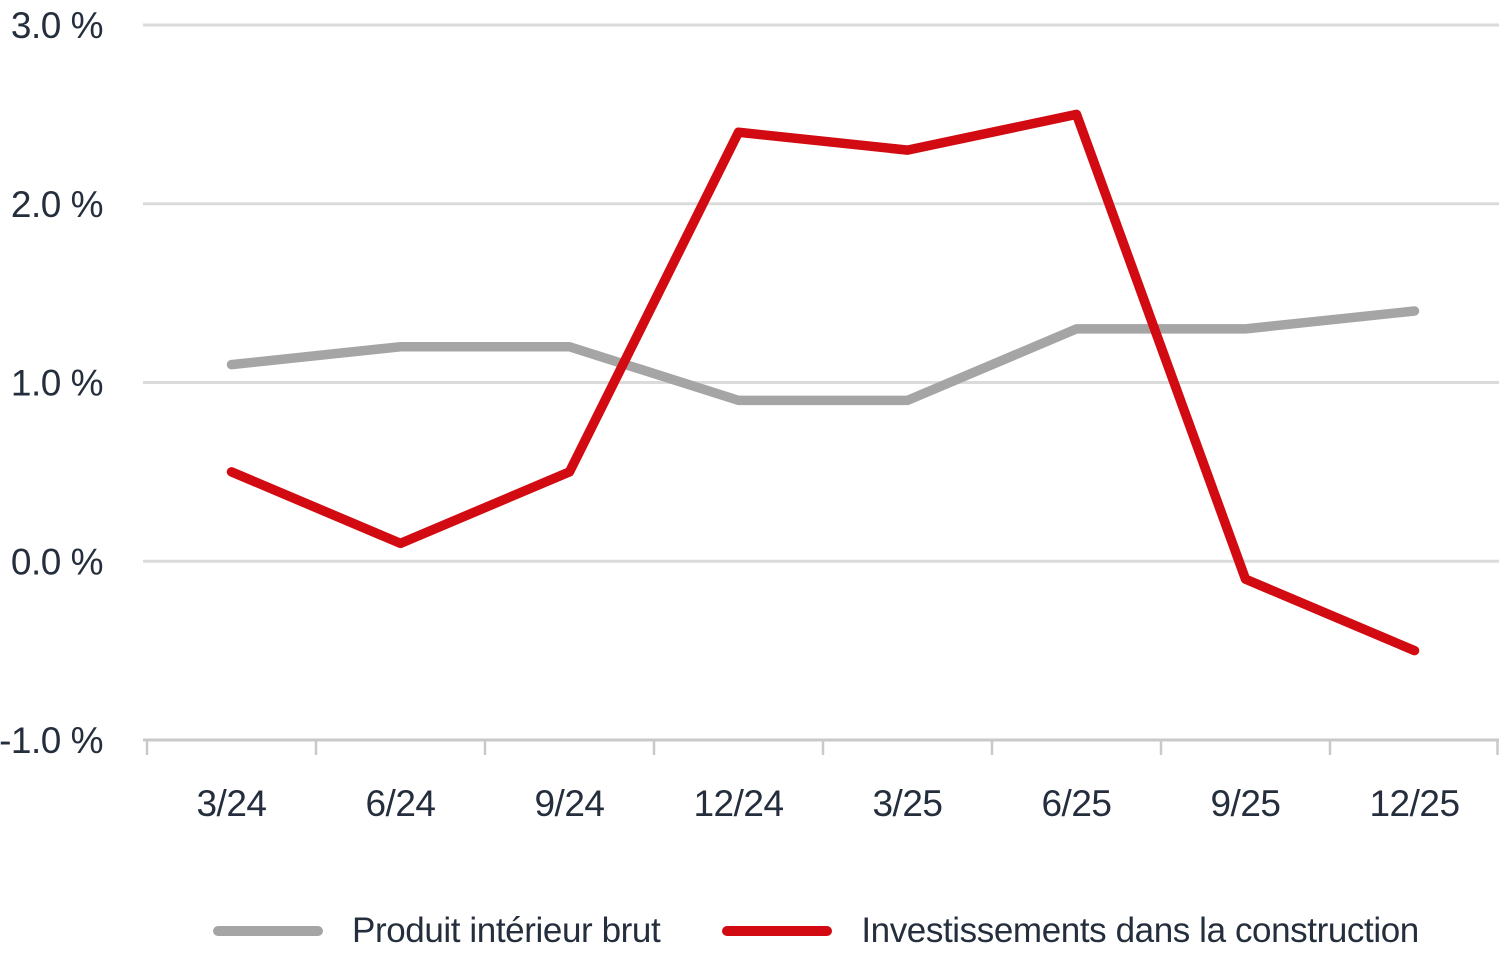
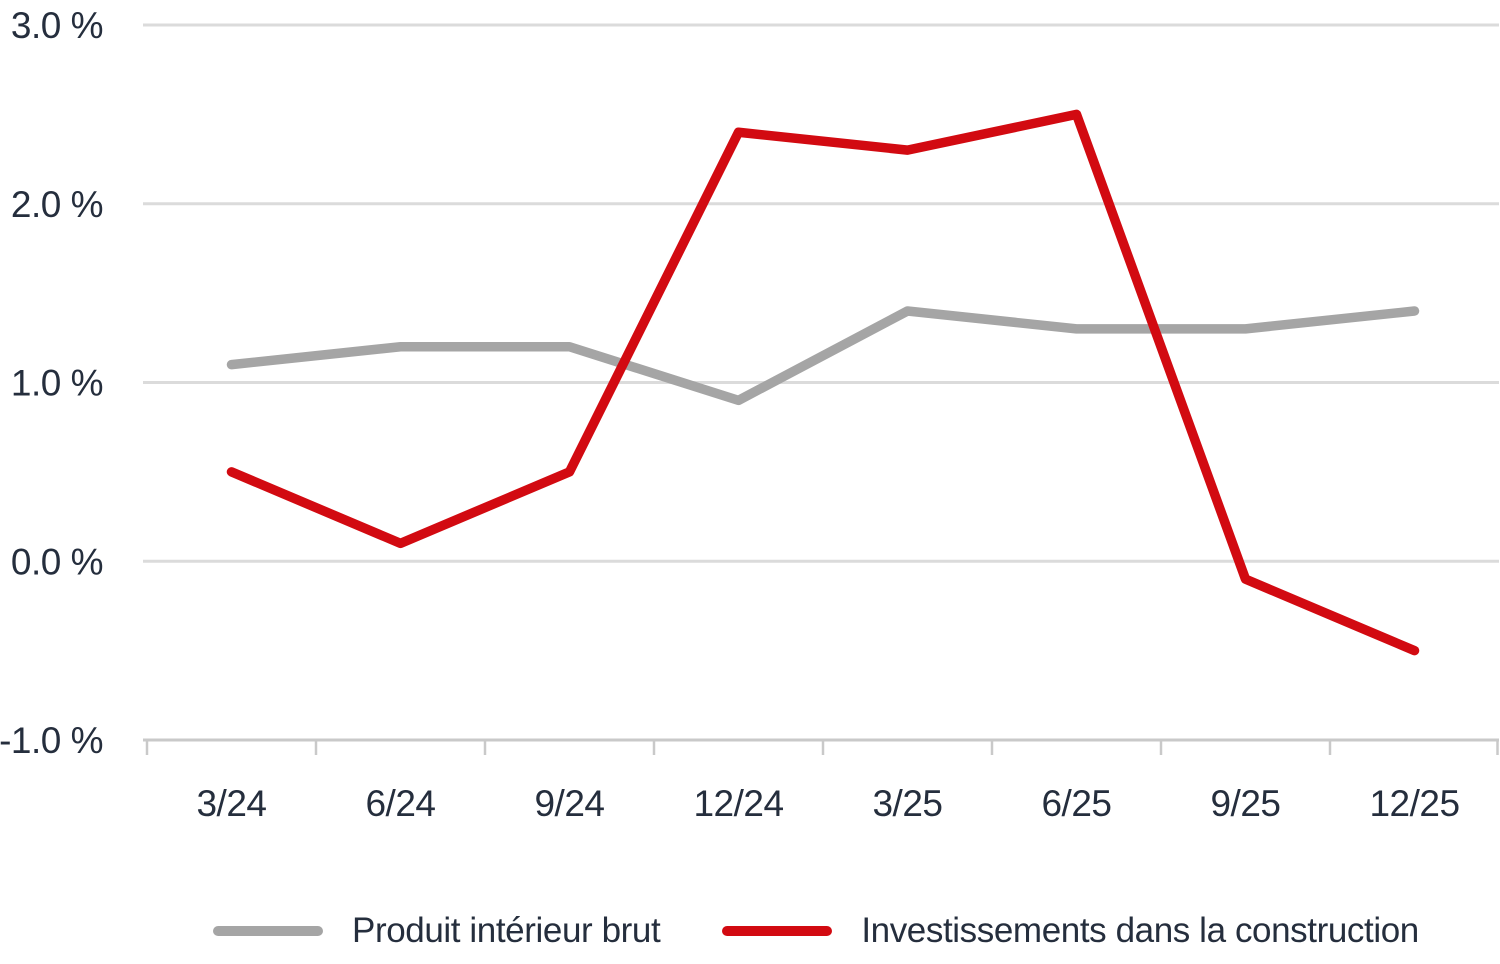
Produit intérieur brut/3/25: 0.9% -> 1.4%
